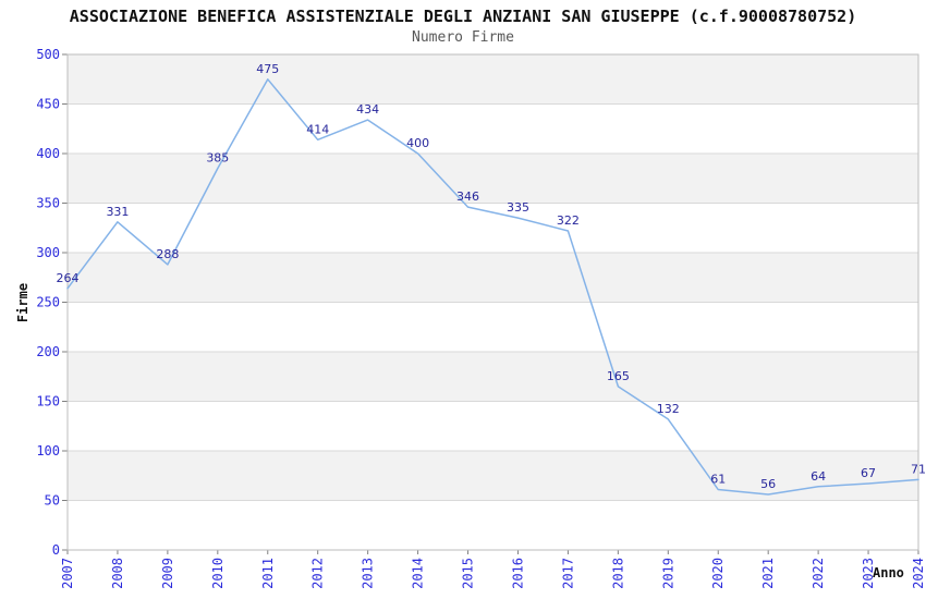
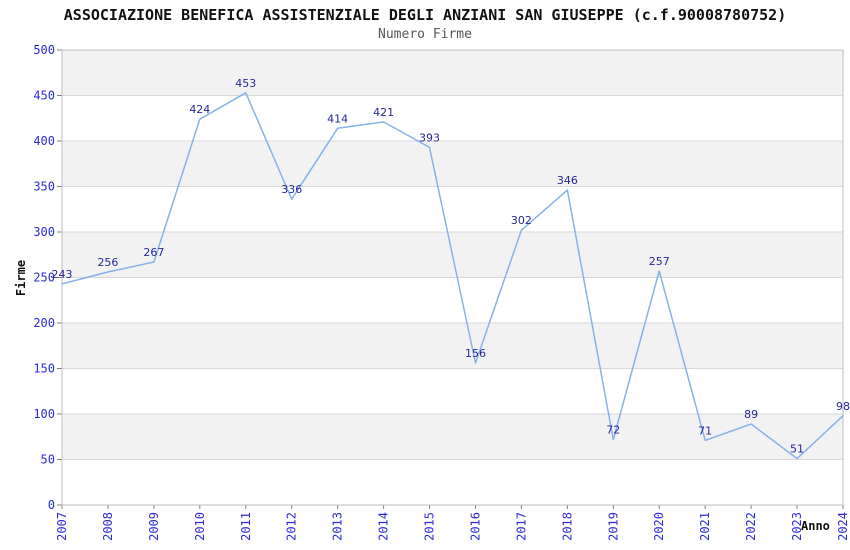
2007: 264 -> 243
2008: 331 -> 256
2009: 288 -> 267
2010: 385 -> 424
2011: 475 -> 453
2012: 414 -> 336
2013: 434 -> 414
2014: 400 -> 421
2015: 346 -> 393
2016: 335 -> 156
2017: 322 -> 302
2018: 165 -> 346
2019: 132 -> 72
2020: 61 -> 257
2021: 56 -> 71
2022: 64 -> 89
2023: 67 -> 51
2024: 71 -> 98
